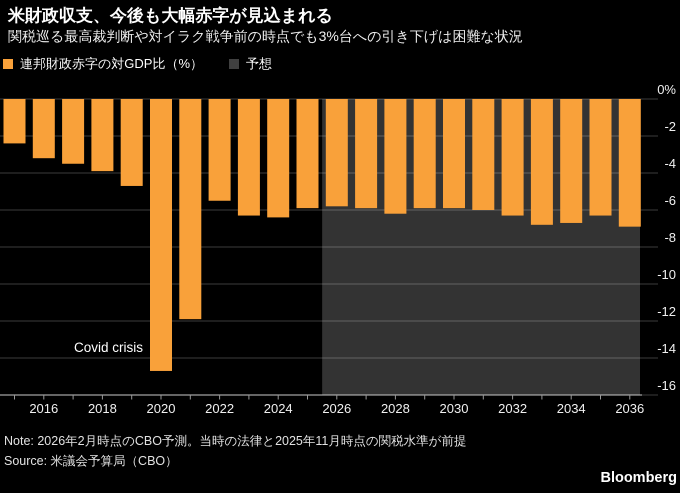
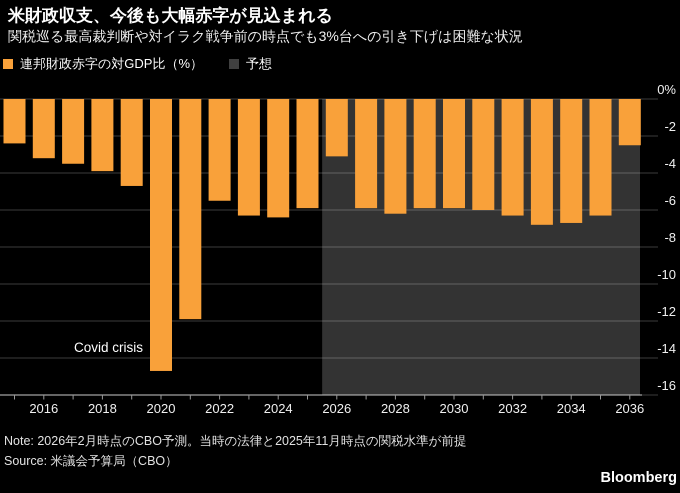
2026: -5.8% -> -3.1%
2036: -6.9% -> -2.5%
